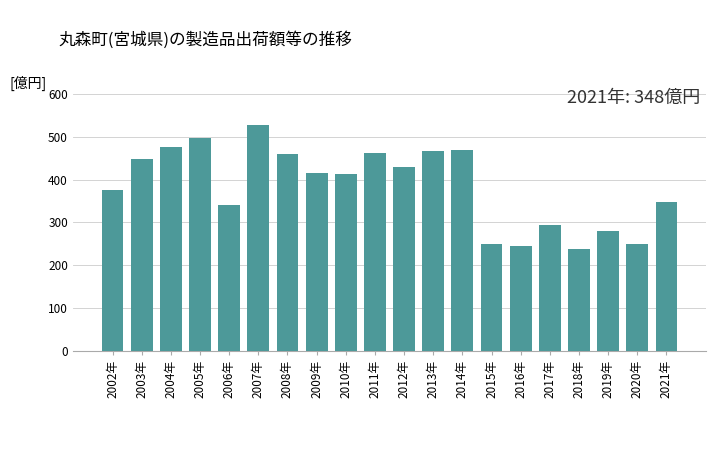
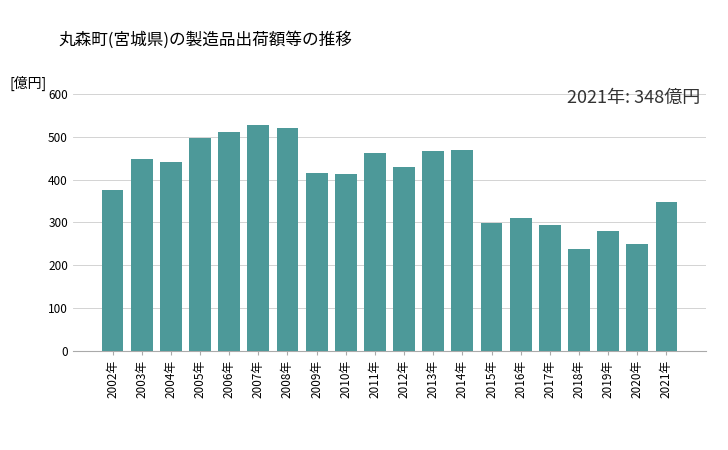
2004年: 475 -> 442
2006年: 340 -> 512
2008年: 460 -> 521
2015年: 250 -> 299
2016年: 245 -> 311
